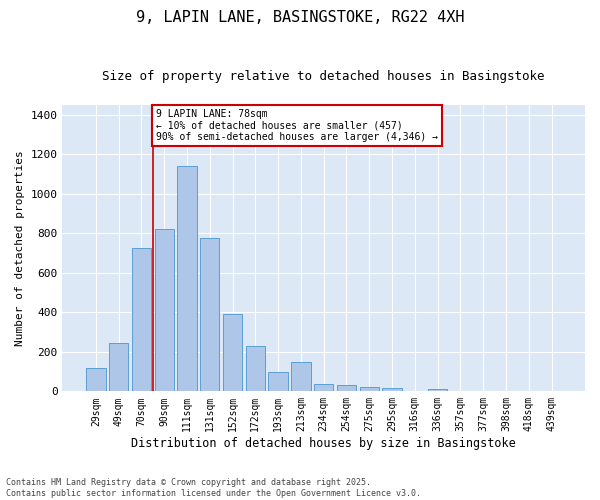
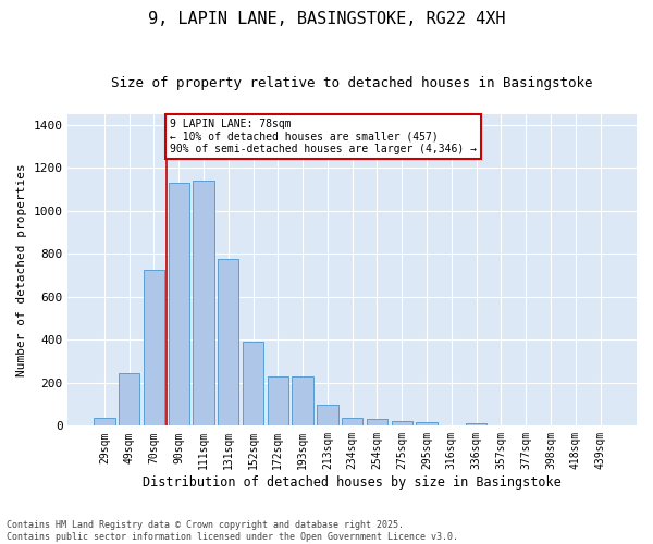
29sqm: 120 -> 40
90sqm: 820 -> 1130
193sqm: 100 -> 230
213sqm: 150 -> 100
